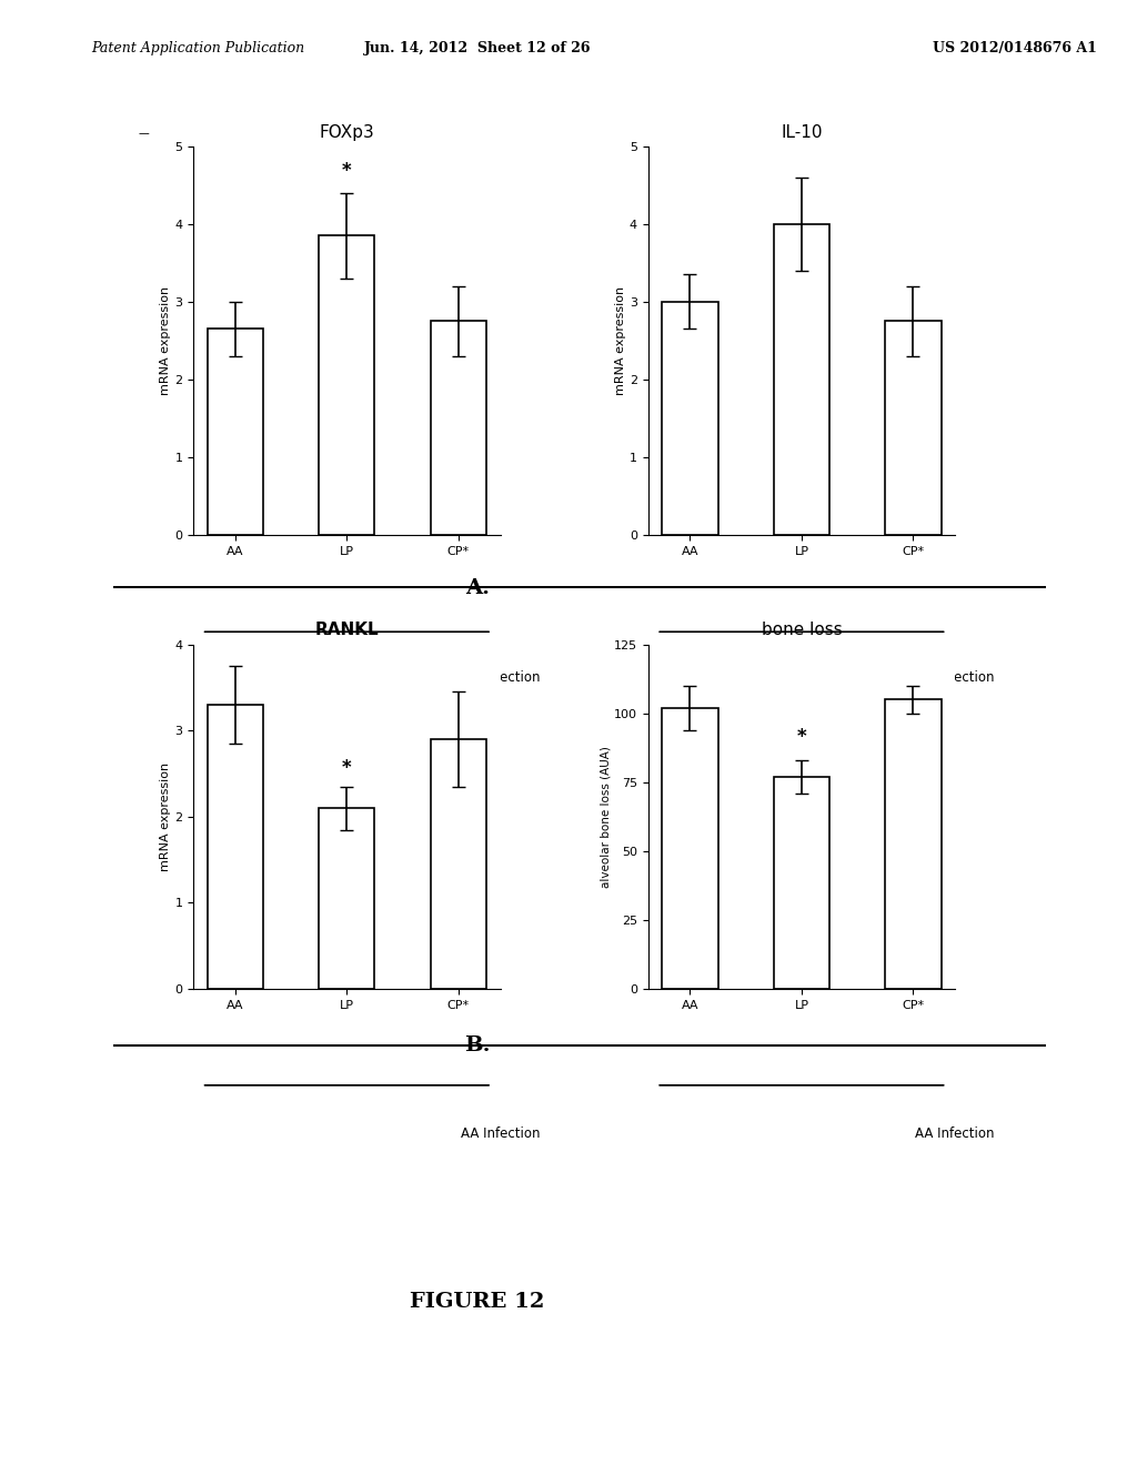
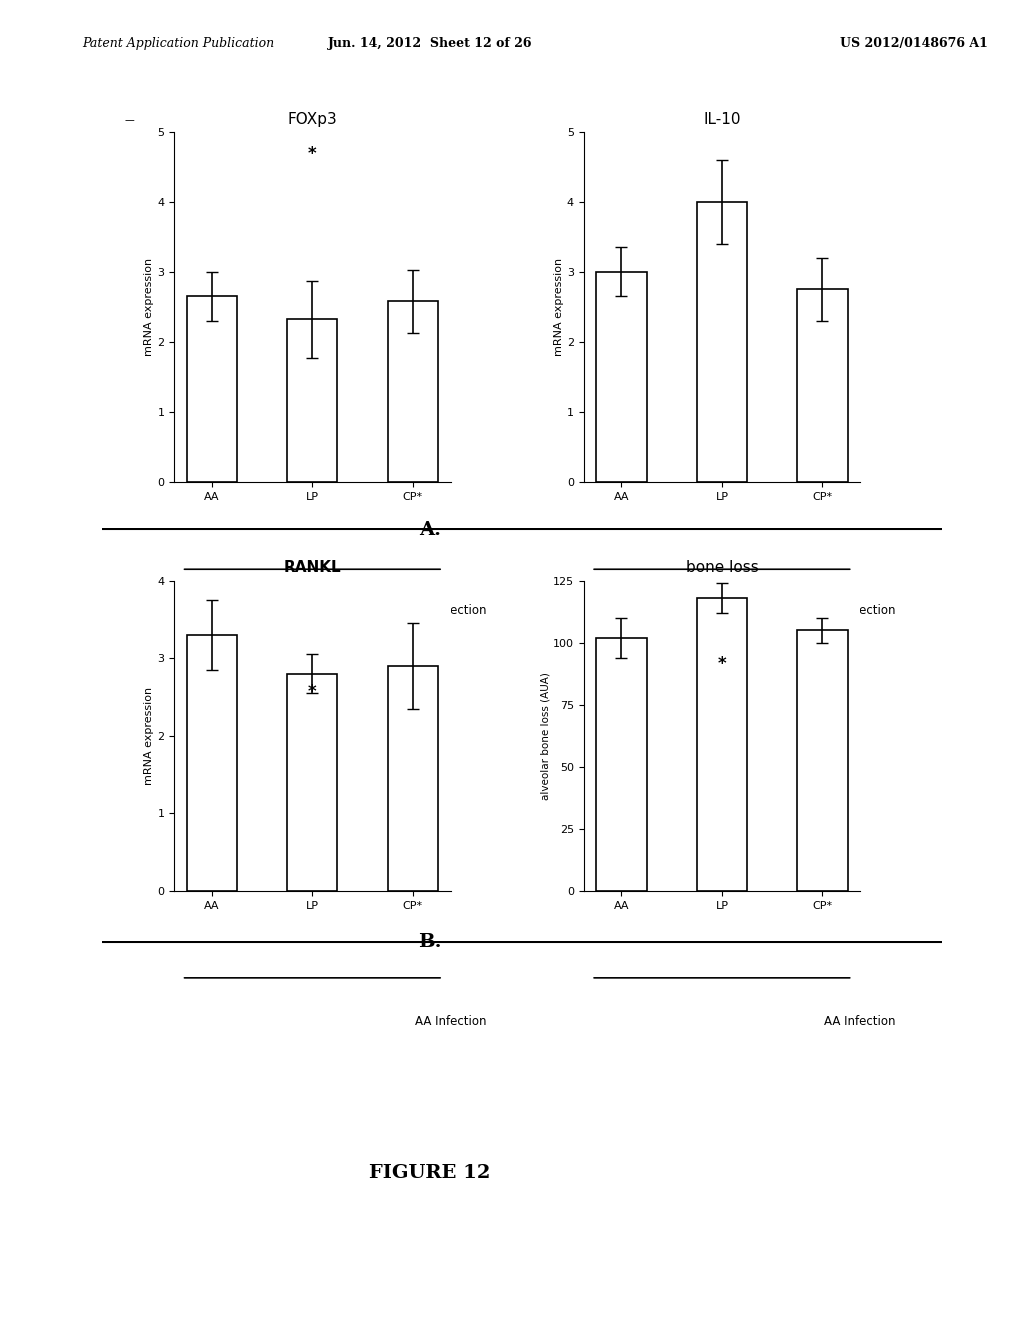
FOXp3/LP: 3.85 -> 2.32
FOXp3/CP*: 2.75 -> 2.58
RANKL/LP: 2.1 -> 2.8
bone loss/LP: 77 -> 118
